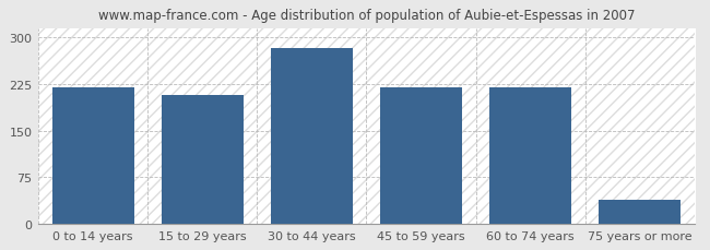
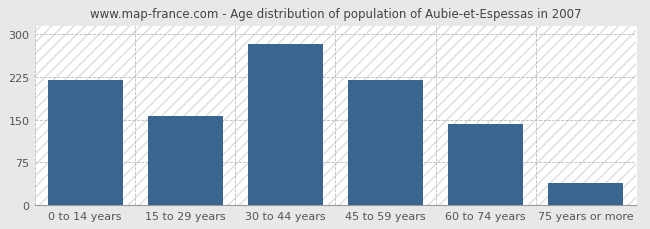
15 to 29 years: 208 -> 157
60 to 74 years: 220 -> 143
